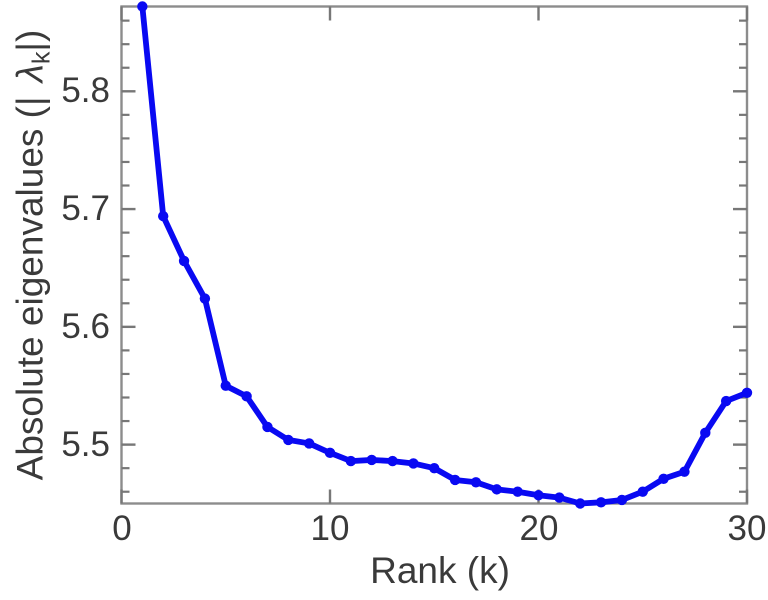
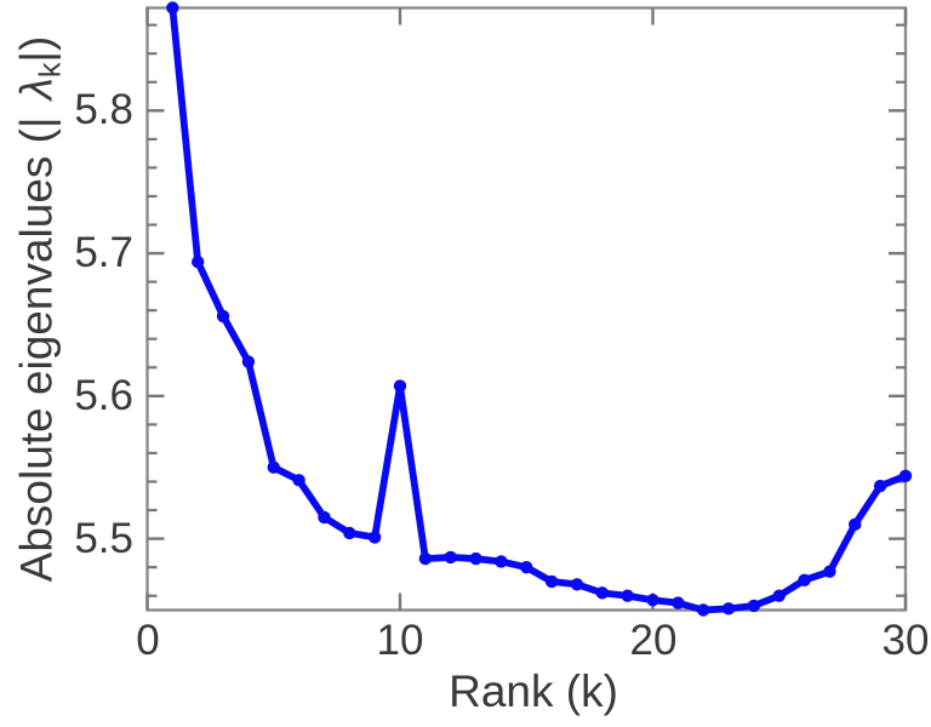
10: 5.493 -> 5.607
